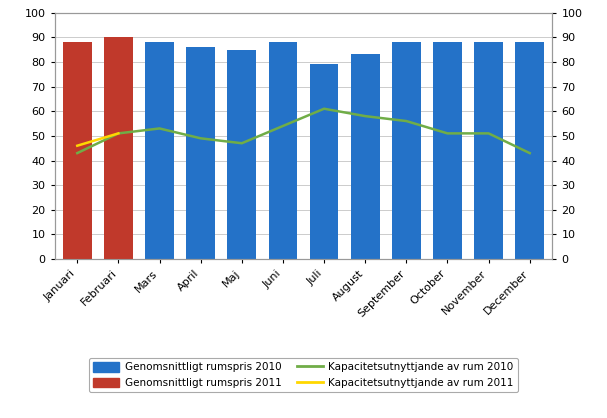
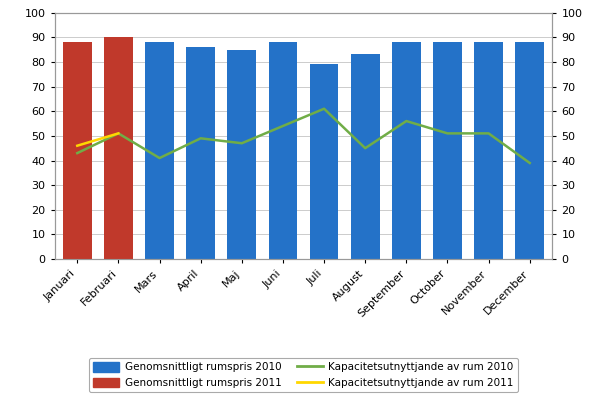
Kapacitetsutnyttjande av rum 2010/Mars: 53 -> 41
Kapacitetsutnyttjande av rum 2010/August: 58 -> 45
Kapacitetsutnyttjande av rum 2010/December: 43 -> 39
